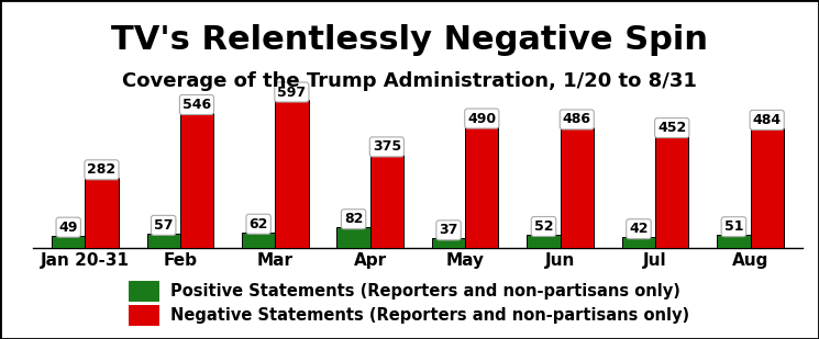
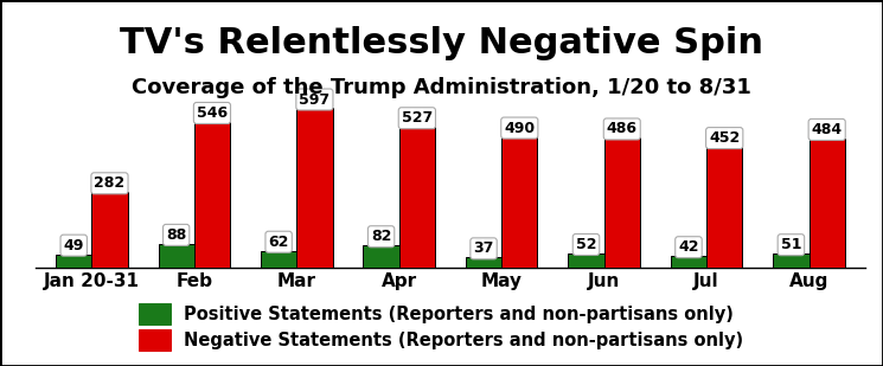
Positive Statements (Reporters and non-partisans only)/Feb: 57 -> 88
Negative Statements (Reporters and non-partisans only)/Apr: 375 -> 527
